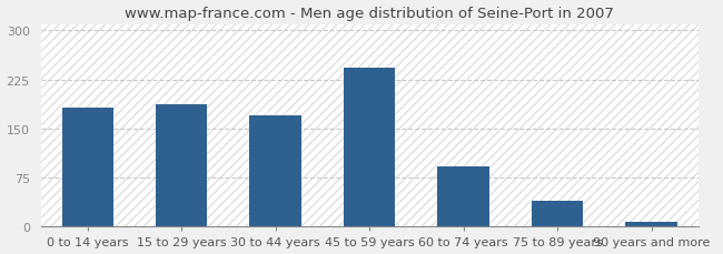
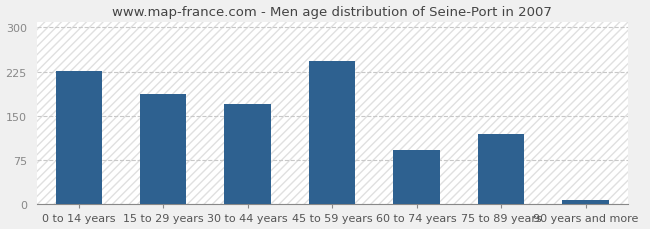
0 to 14 years: 182 -> 226
75 to 89 years: 40 -> 120
